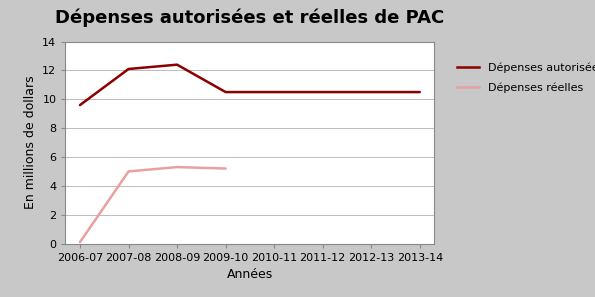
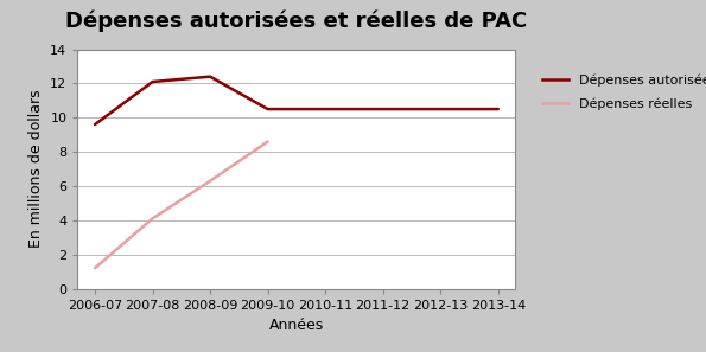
Dépenses réelles/2006-07: 0.1 -> 1.2
Dépenses réelles/2007-08: 5.0 -> 4.1
Dépenses réelles/2008-09: 5.3 -> 6.3
Dépenses réelles/2009-10: 5.2 -> 8.6
